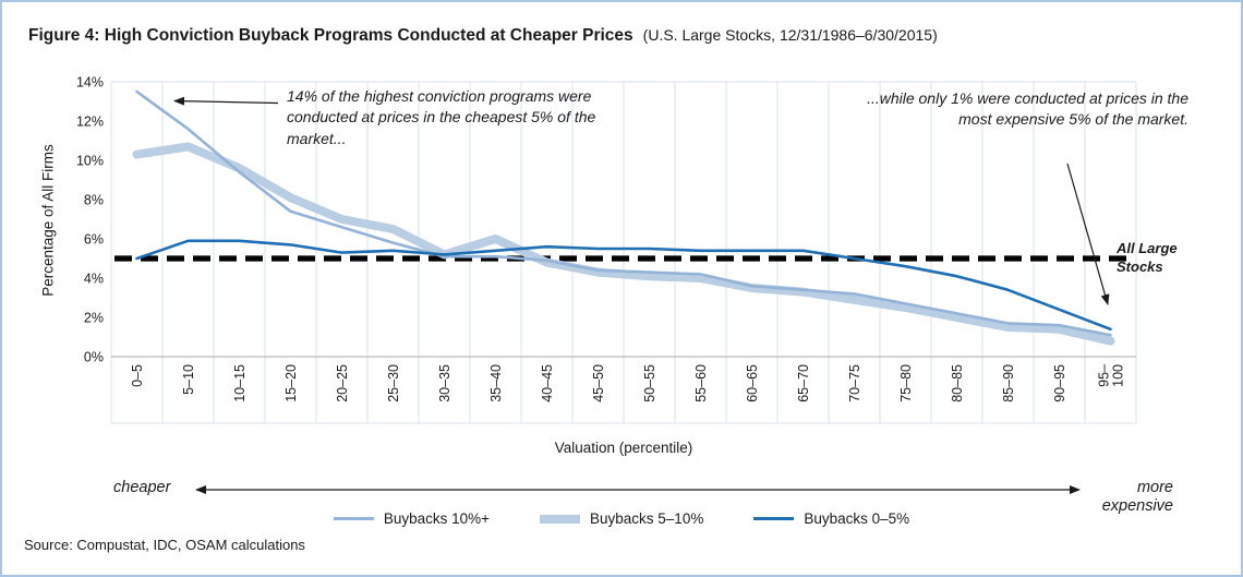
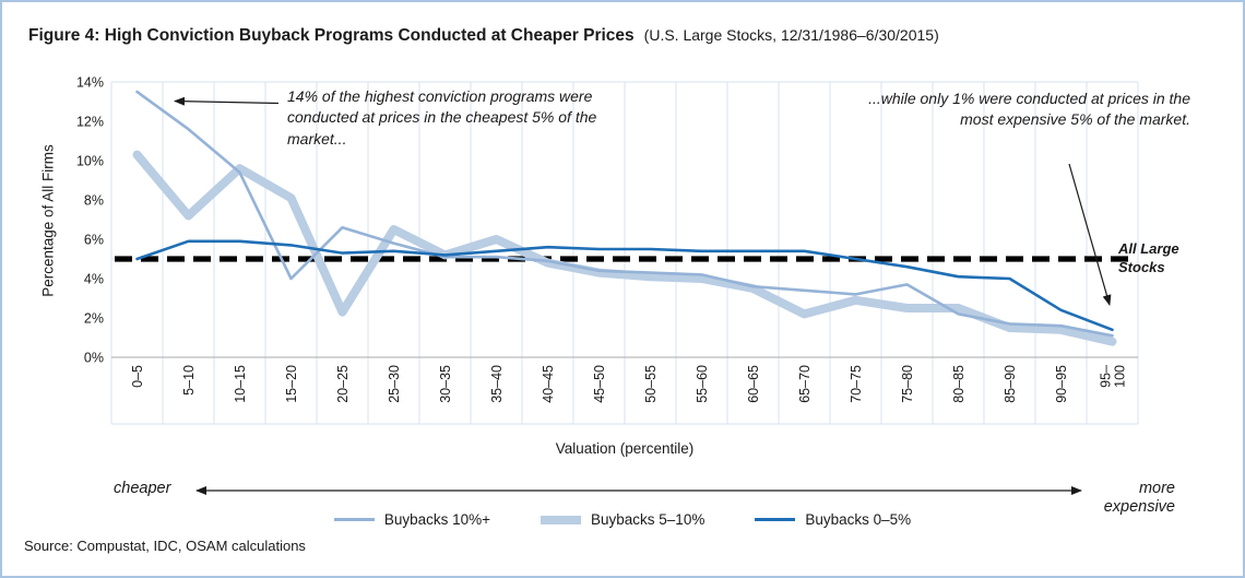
Buybacks 5–10%/5–10: 10.7% -> 7.2%
Buybacks 10%+/15–20: 7.4% -> 4.0%
Buybacks 5–10%/20–25: 7.0% -> 2.3%
Buybacks 5–10%/65–70: 3.3% -> 2.2%
Buybacks 10%+/75–80: 2.7% -> 3.7%
Buybacks 5–10%/80–85: 2.0% -> 2.5%
Buybacks 0–5%/85–90: 3.4% -> 4.0%
